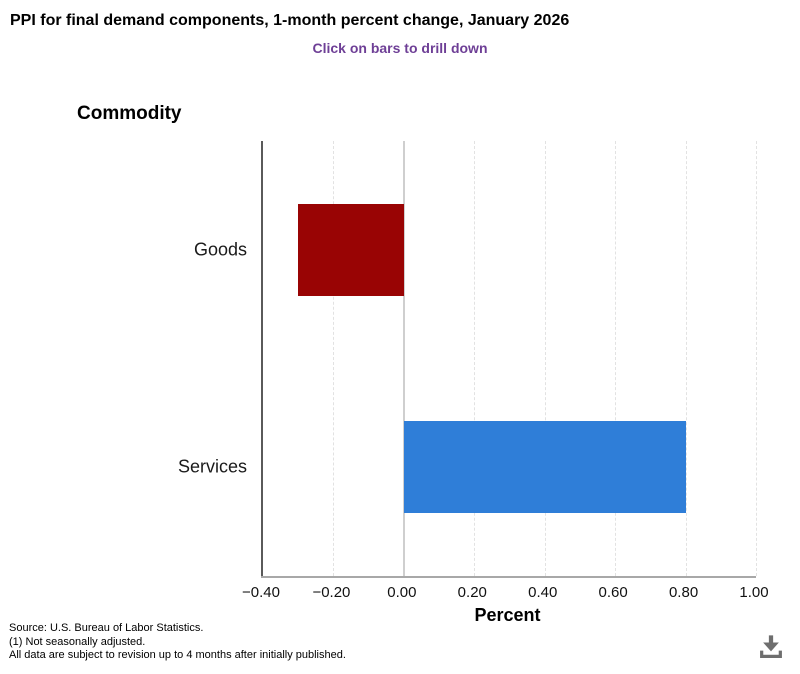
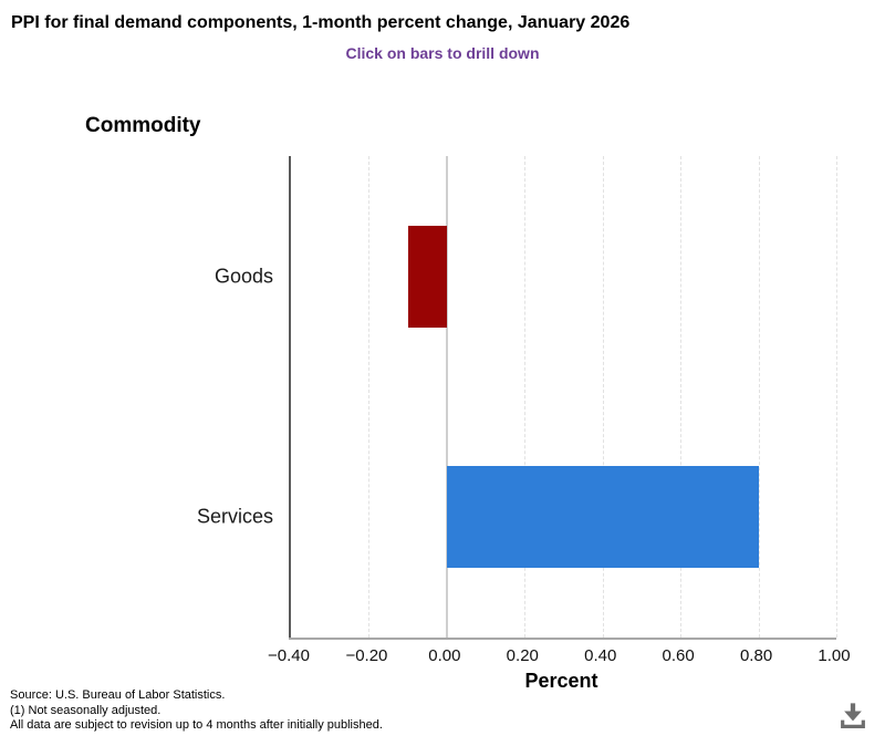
Goods: -0.3 -> -0.1
